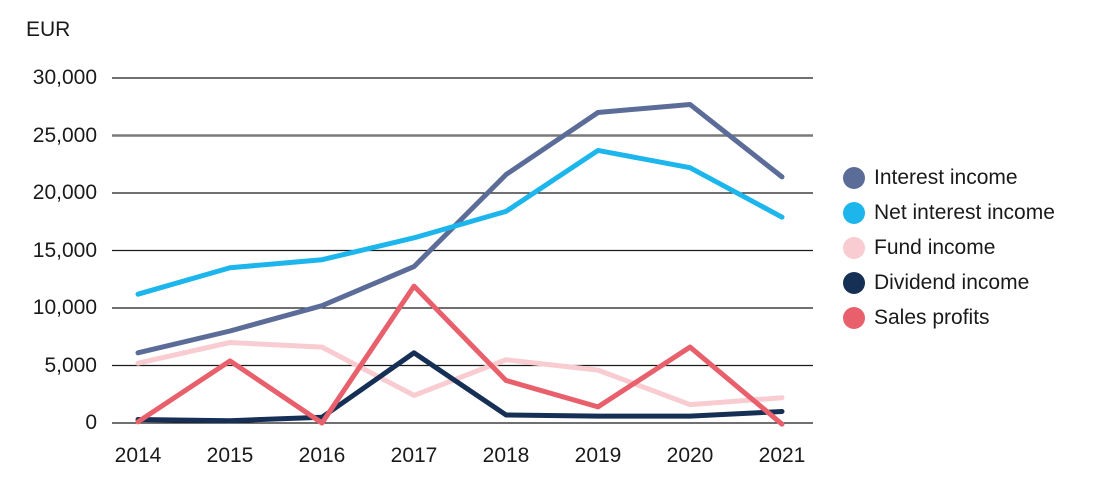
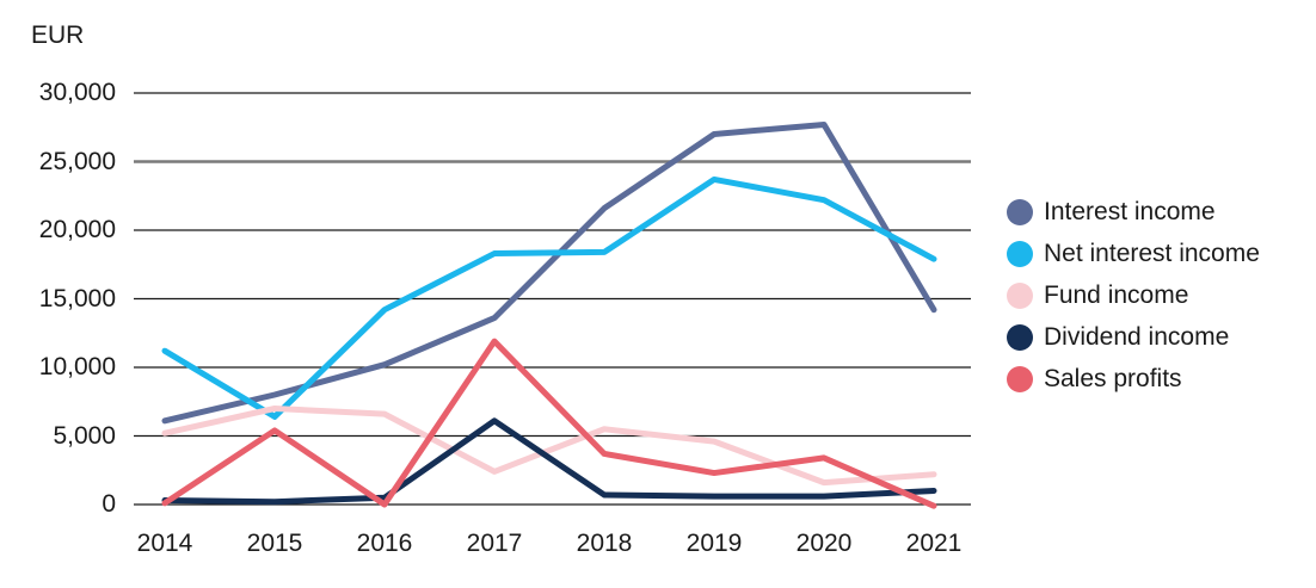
Net interest income/2015: 13500 -> 6400
Net interest income/2017: 16100 -> 18300
Sales profits/2019: 1400 -> 2300
Sales profits/2020: 6600 -> 3400
Interest income/2021: 21400 -> 14200
